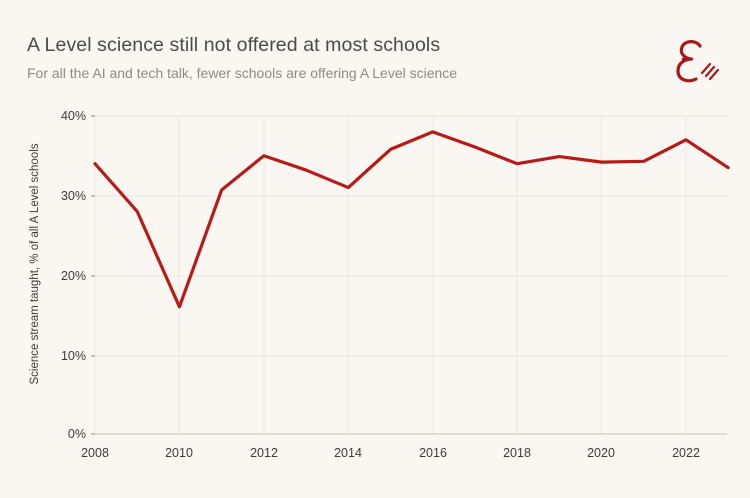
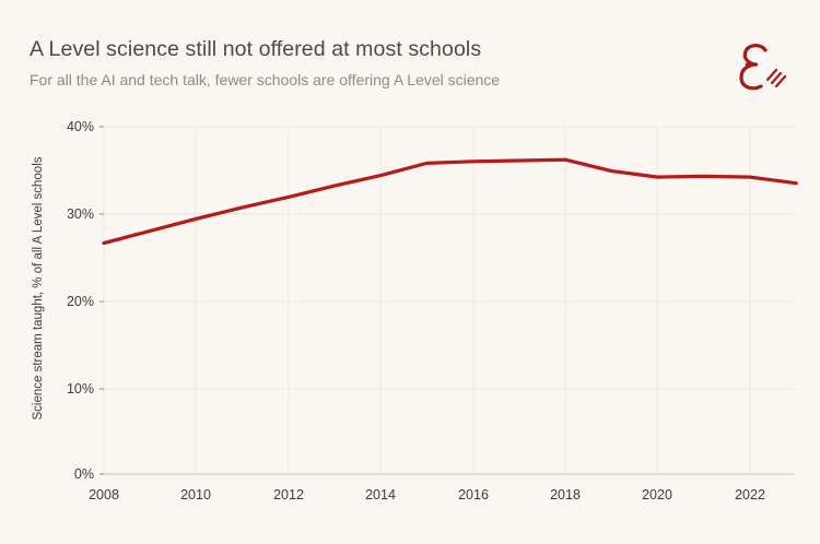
2008: 34% -> 27%
2010: 16% -> 29%
2012: 35% -> 32%
2014: 31% -> 34%
2016: 38% -> 36%
2018: 34% -> 36%
2022: 37% -> 34%
